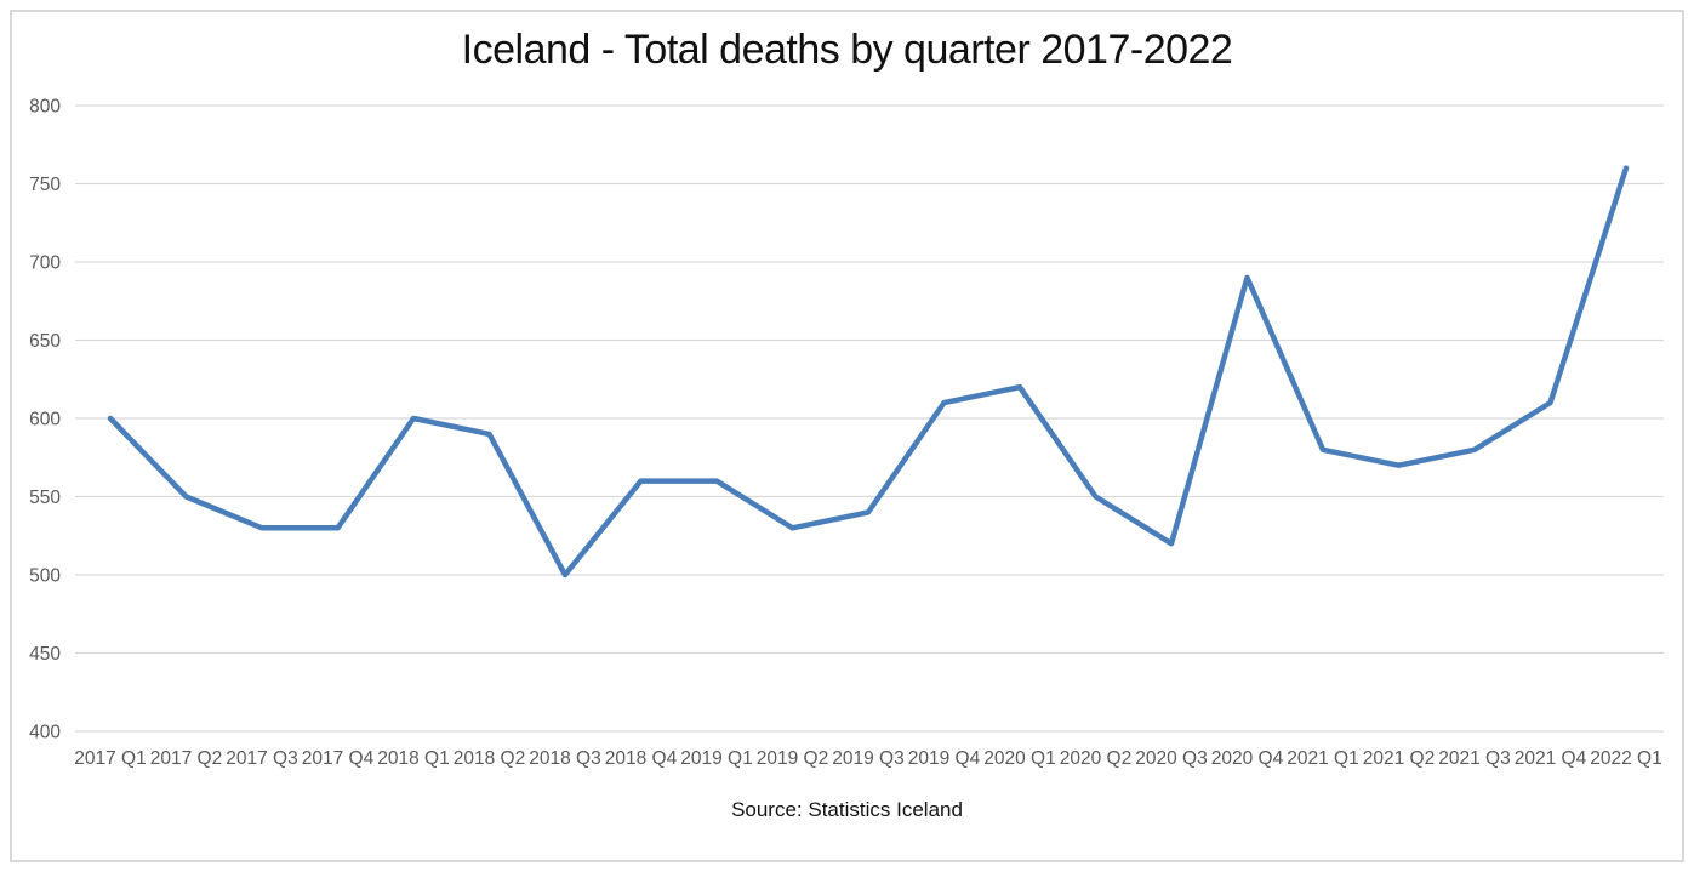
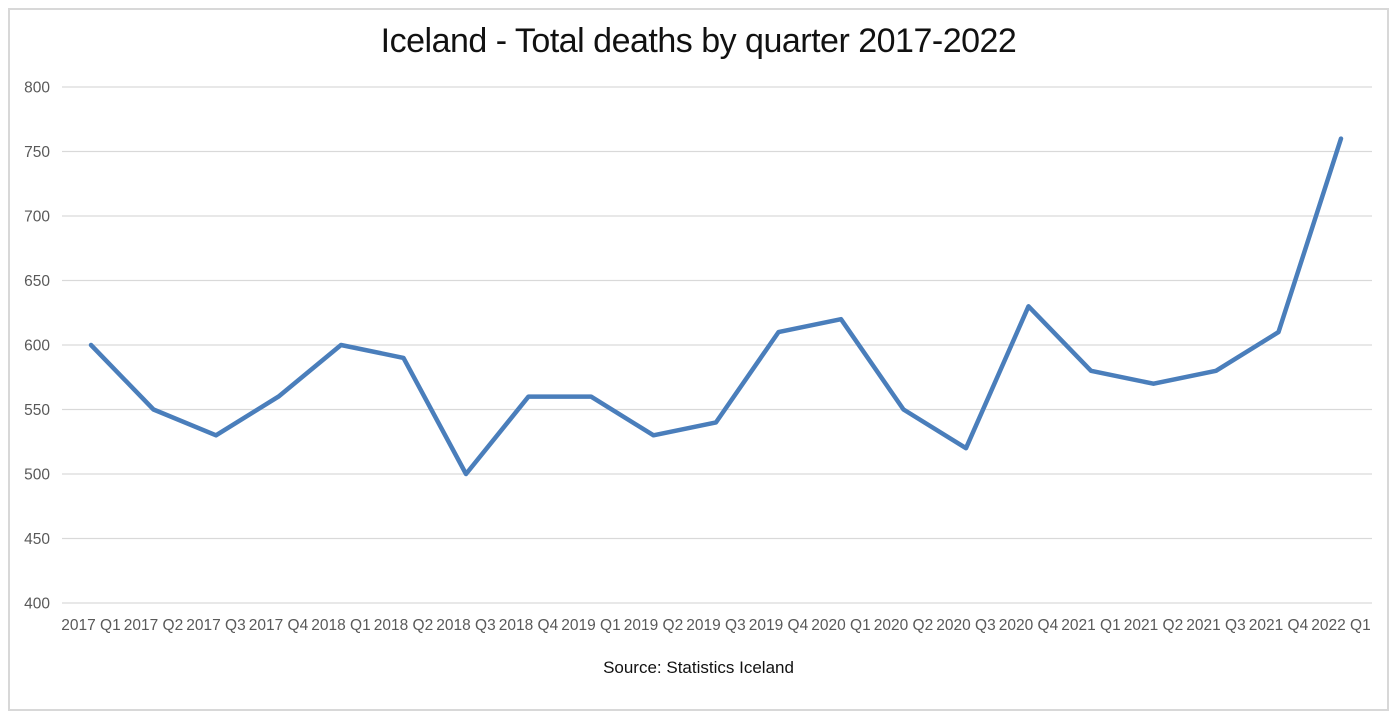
2017 Q4: 530 -> 560
2020 Q4: 690 -> 630
